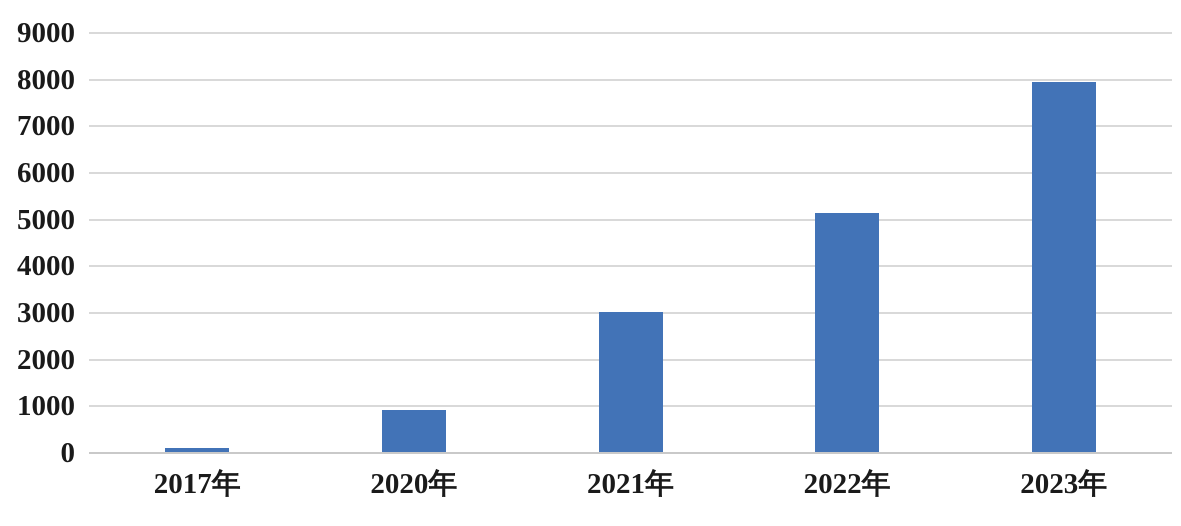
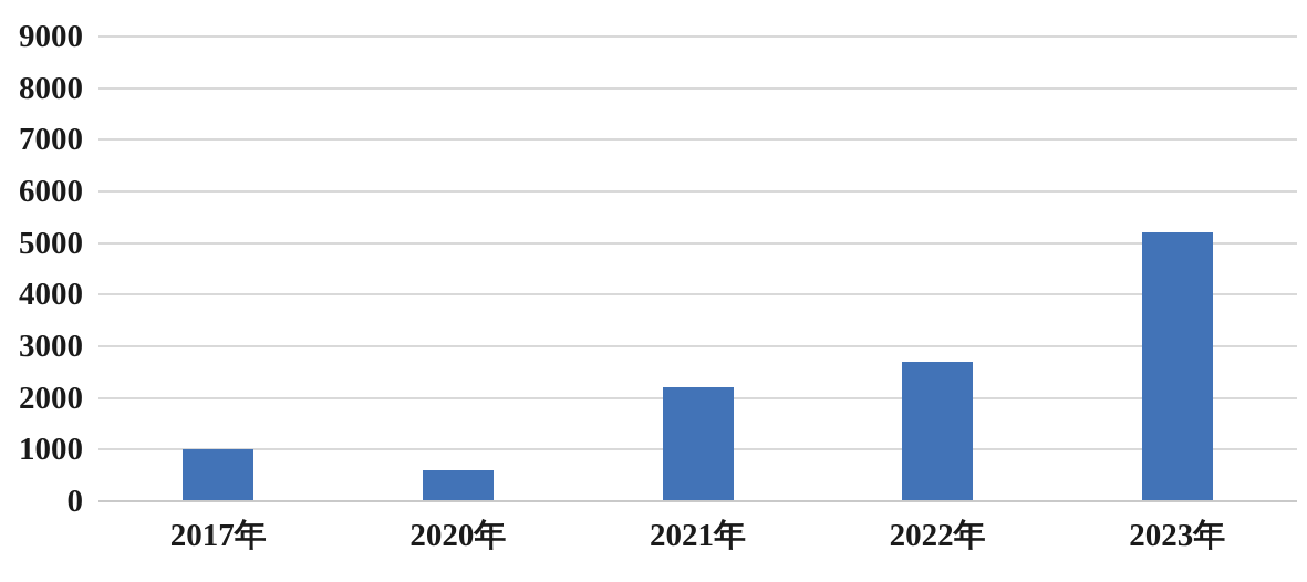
2017年: 100 -> 1000
2020年: 900 -> 600
2021年: 3000 -> 2200
2022年: 5200 -> 2700
2023年: 8000 -> 5200
